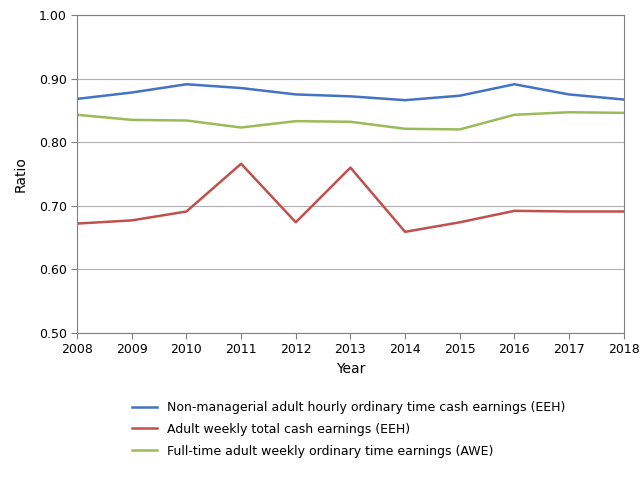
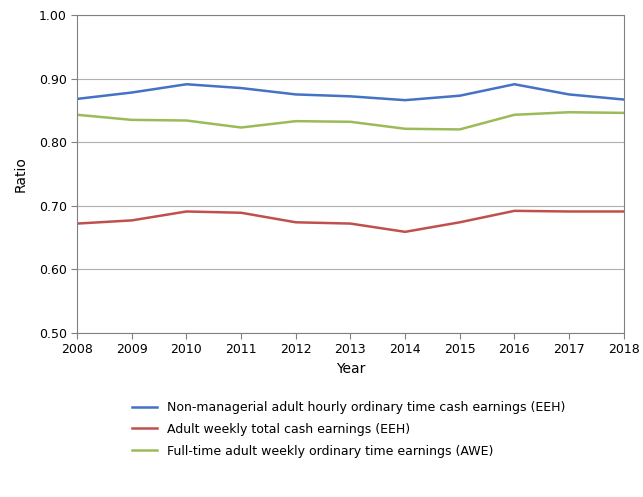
Adult weekly total cash earnings (EEH)/2011: 0.766 -> 0.689
Adult weekly total cash earnings (EEH)/2013: 0.760 -> 0.672
